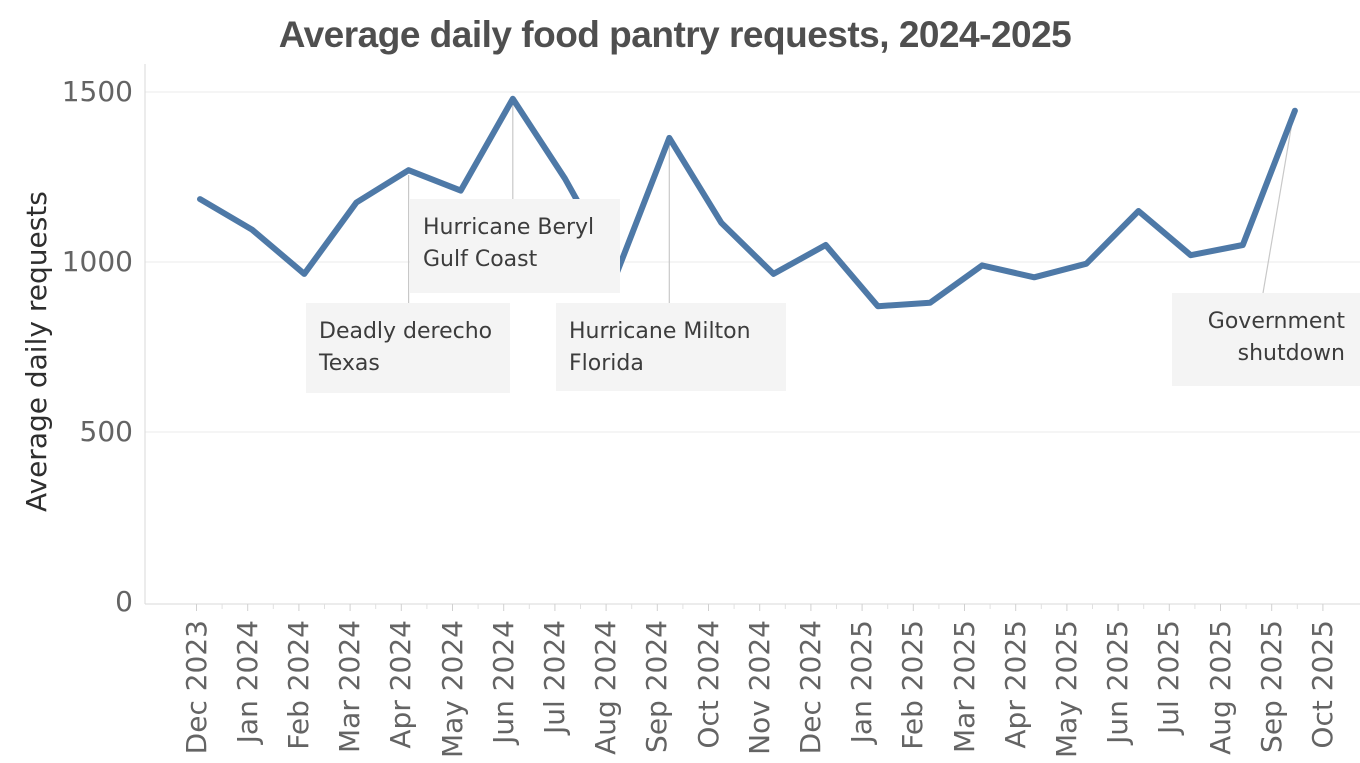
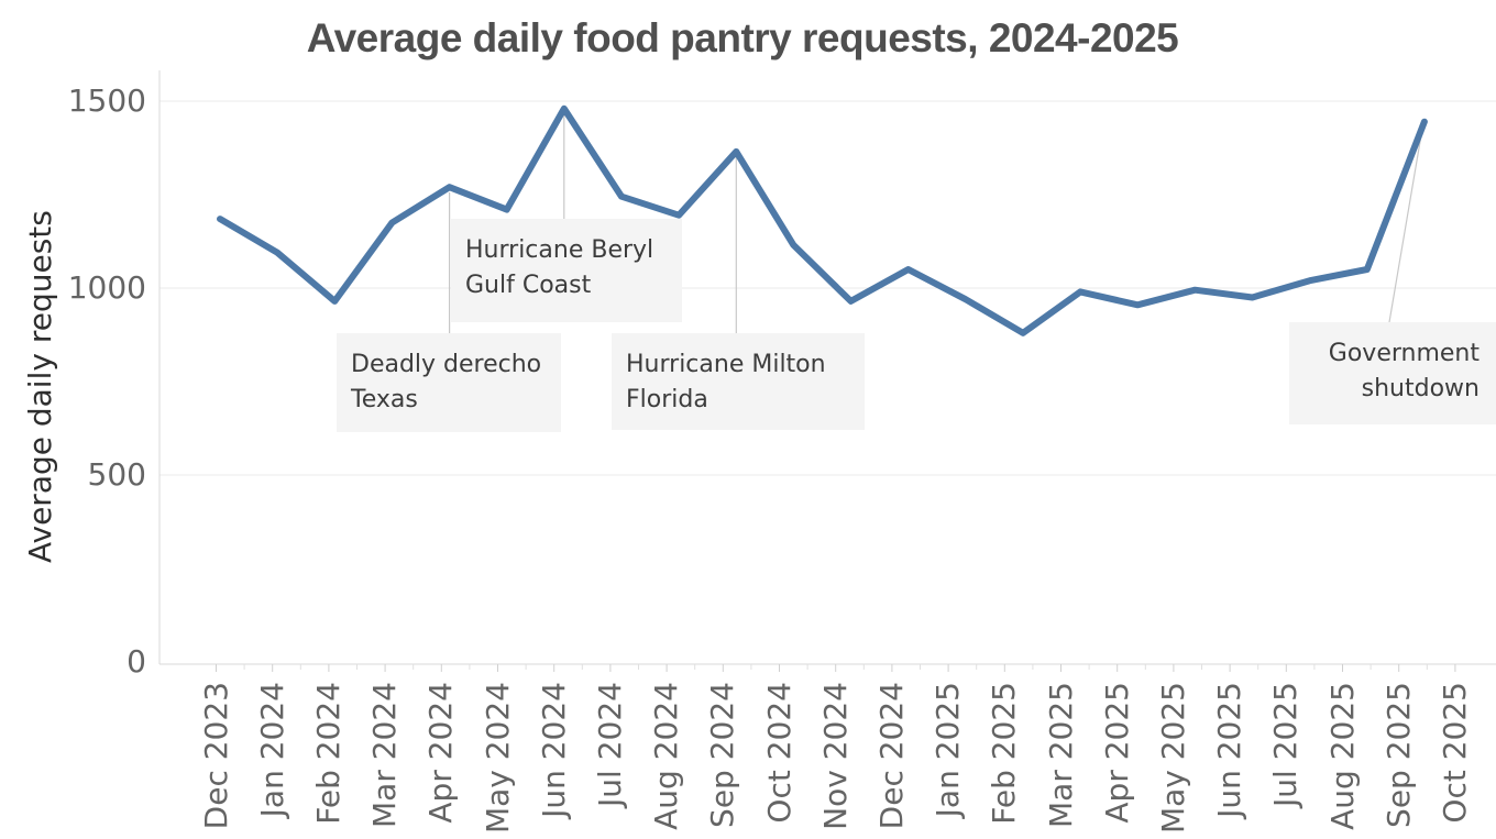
Aug 2024: 970 -> 1200
Jan 2025: 870 -> 970
Jun 2025: 1150 -> 980
